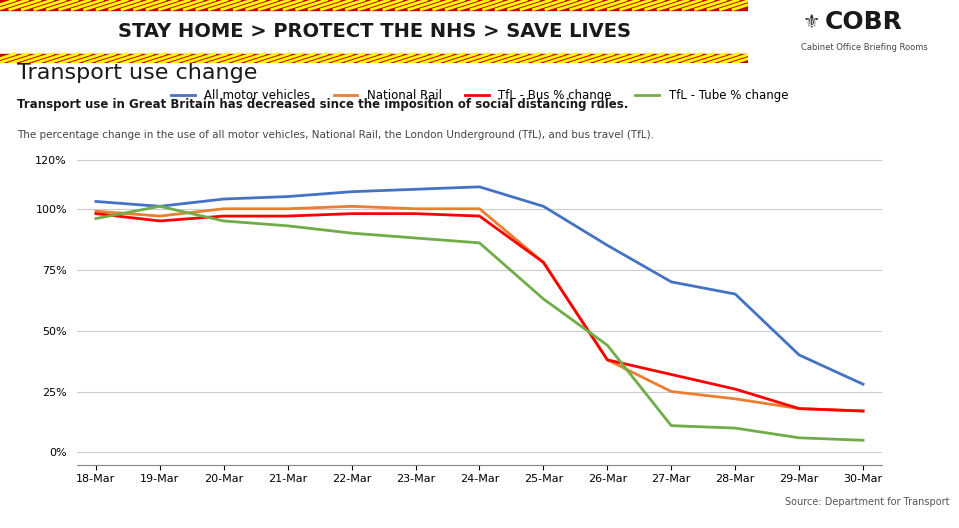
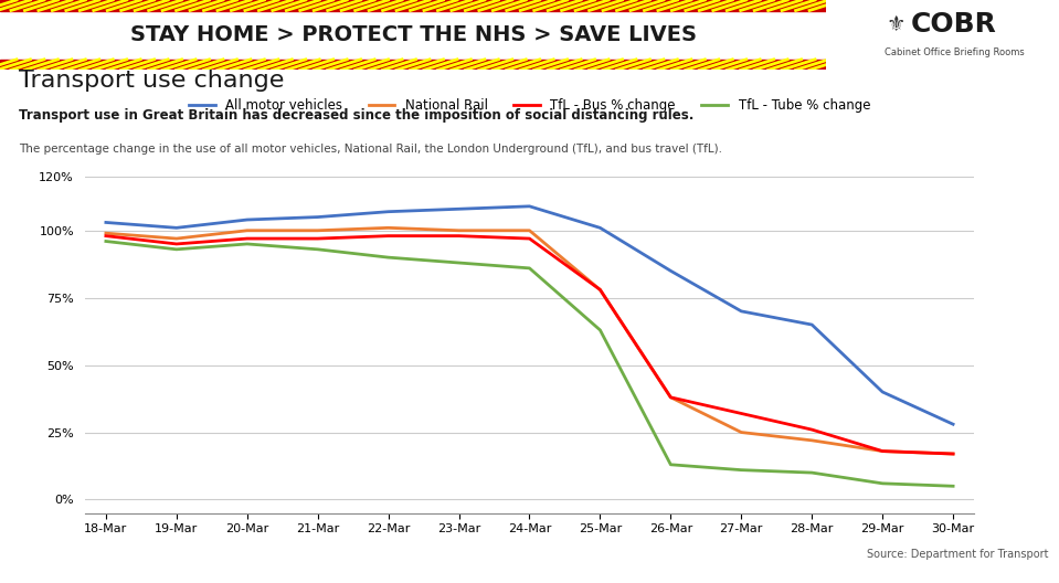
TfL - Tube % change/19-Mar: 101% -> 93%
TfL - Tube % change/26-Mar: 44% -> 13%
